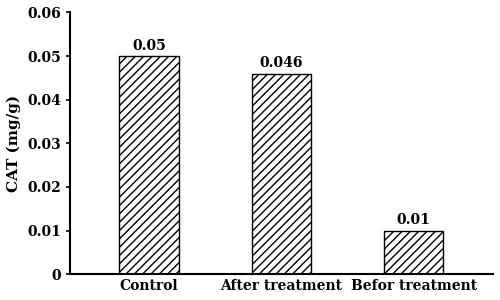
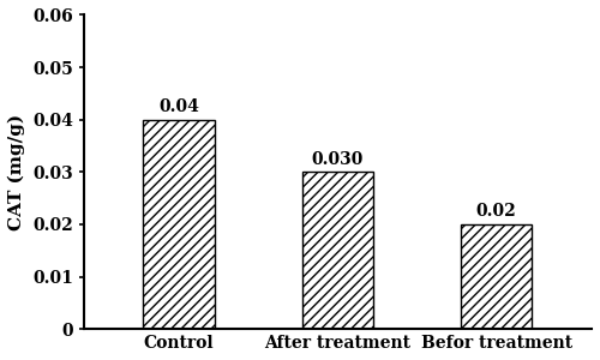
Control: 0.05 -> 0.04
After treatment: 0.046 -> 0.030
Befor treatment: 0.01 -> 0.02
